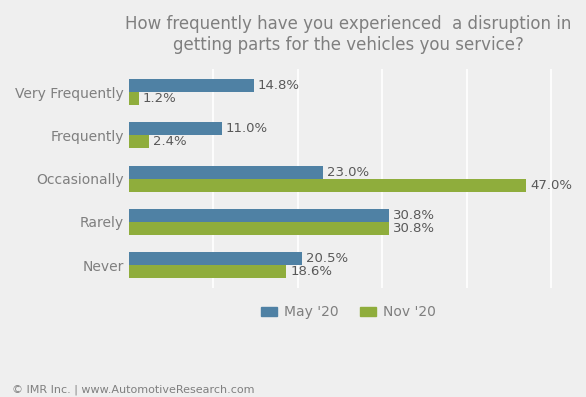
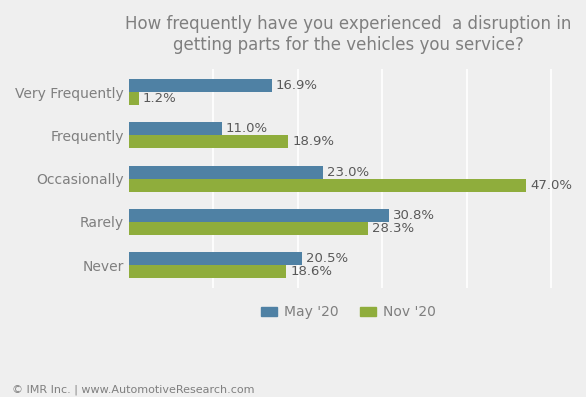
May '20/Very Frequently: 14.8% -> 16.9%
Nov '20/Frequently: 2.4% -> 18.9%
Nov '20/Rarely: 30.8% -> 28.3%
